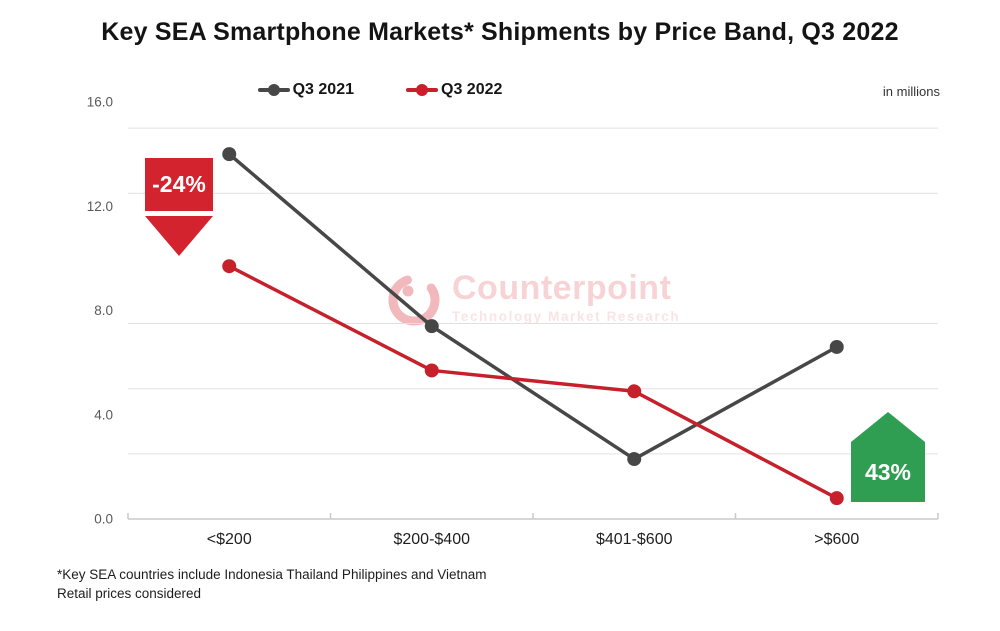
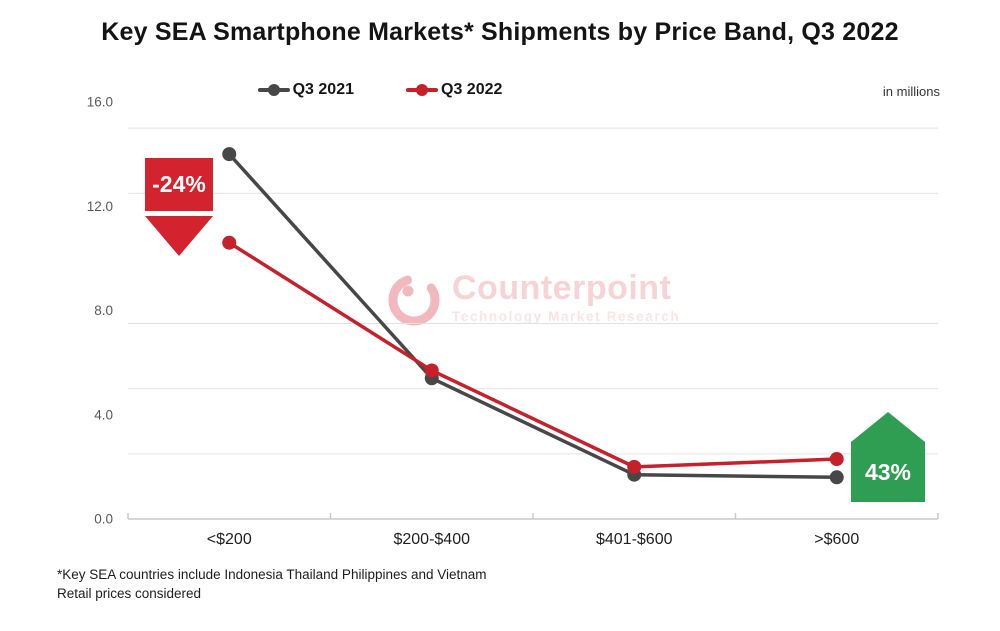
Q3 2022/<$200: 9.7 -> 10.6
Q3 2021/$200-$400: 7.4 -> 5.4
Q3 2021/$401-$600: 2.3 -> 1.7
Q3 2022/$401-$600: 4.9 -> 2.0
Q3 2021/>$600: 6.6 -> 1.6
Q3 2022/>$600: 0.8 -> 2.3
